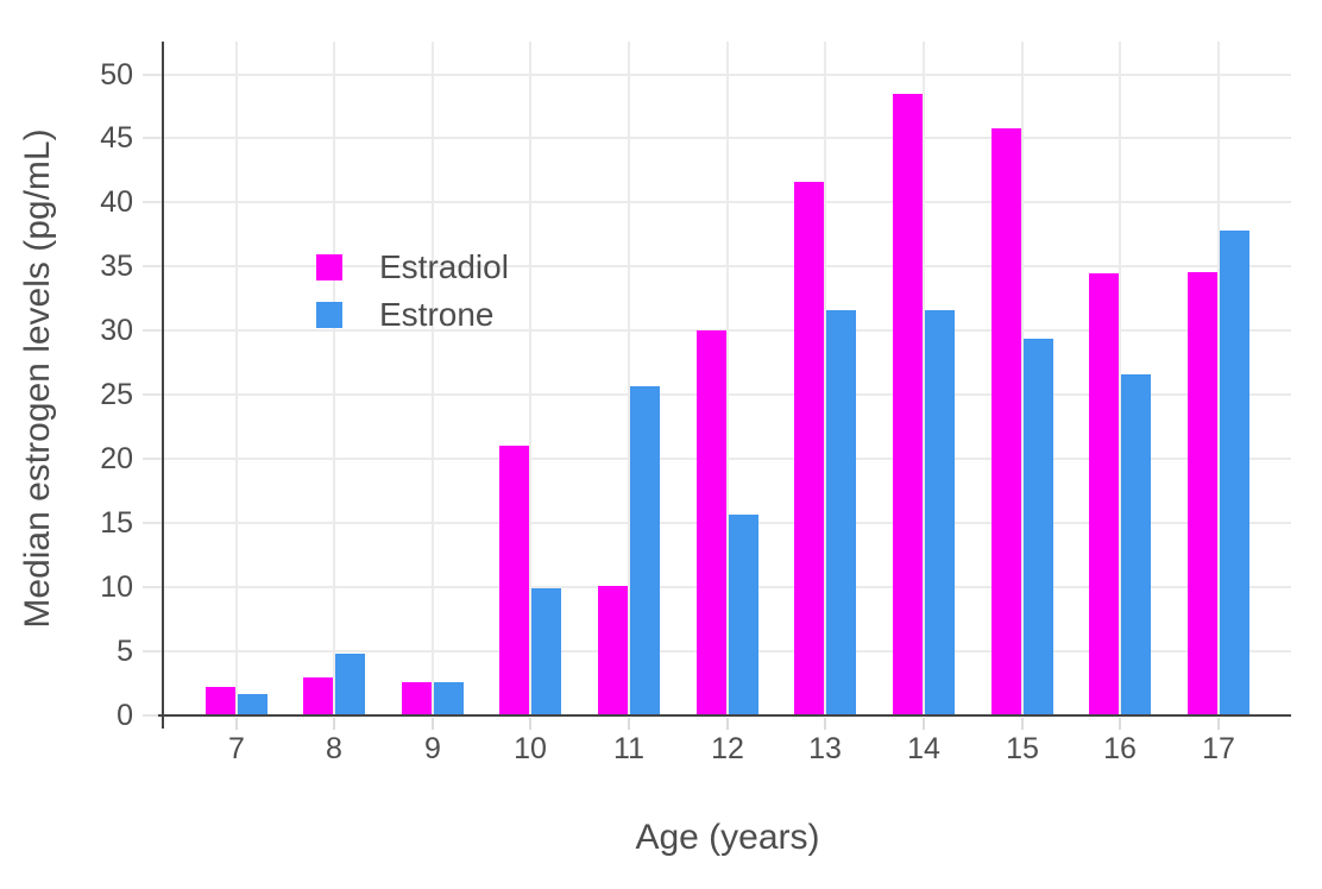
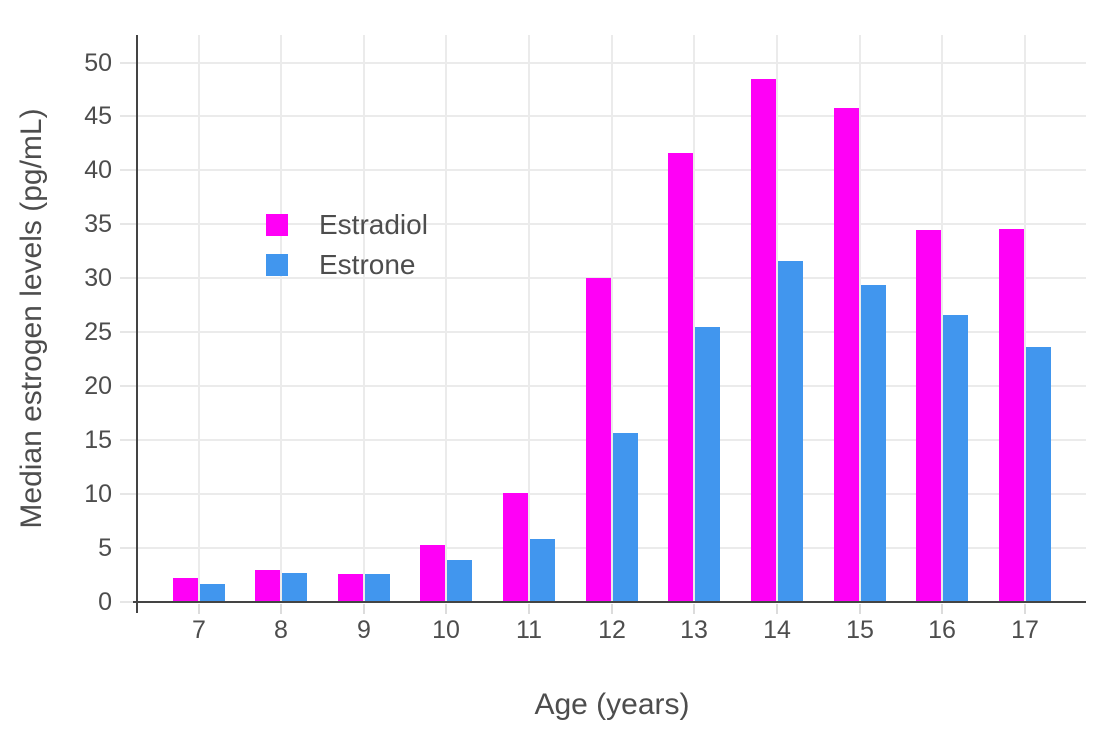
Estrone/8: 4.8 -> 2.7
Estradiol/10: 21.0 -> 5.3
Estrone/10: 9.9 -> 3.9
Estrone/11: 25.7 -> 5.8
Estrone/13: 31.6 -> 25.5
Estrone/17: 37.8 -> 23.6
